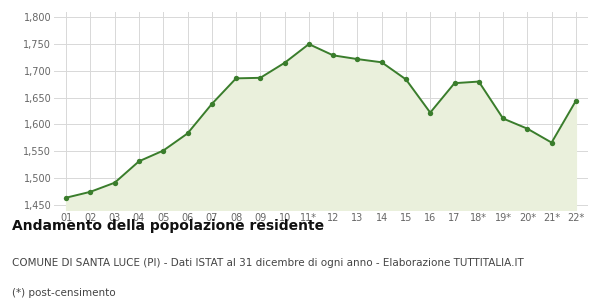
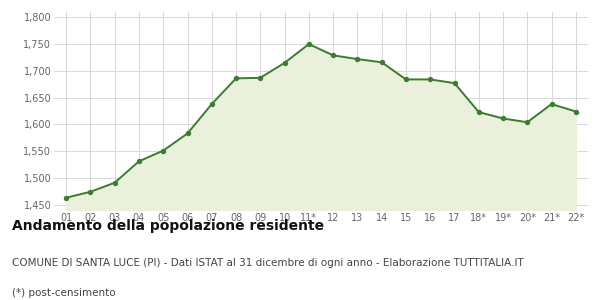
16: 1,622 -> 1,684
18*: 1,680 -> 1,623
20*: 1,592 -> 1,604
21*: 1,566 -> 1,638
22*: 1,644 -> 1,624
